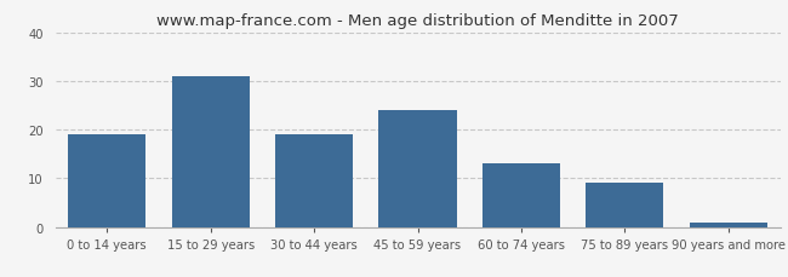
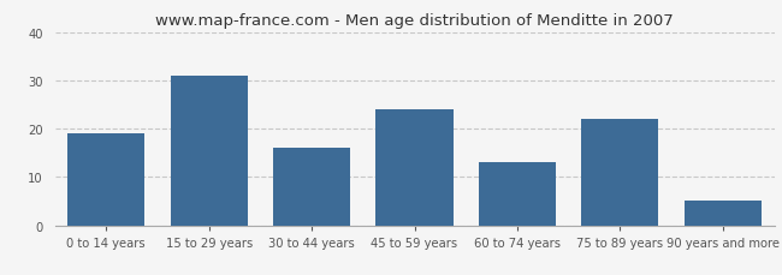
30 to 44 years: 19 -> 16
75 to 89 years: 9 -> 22
90 years and more: 1 -> 5
